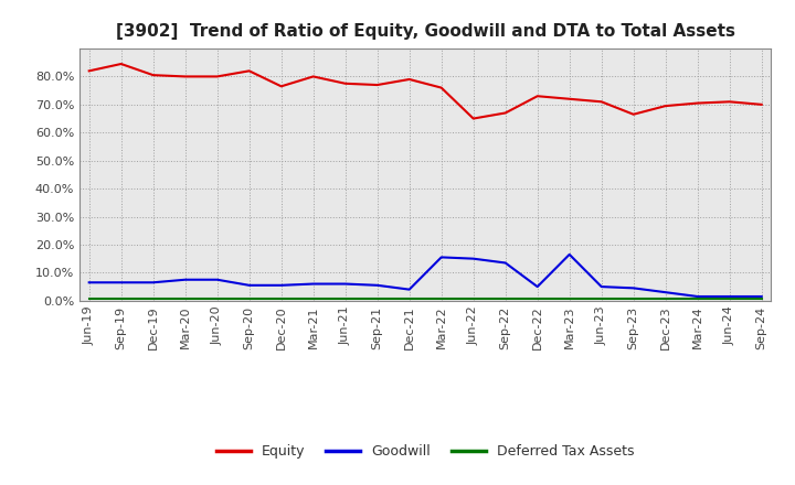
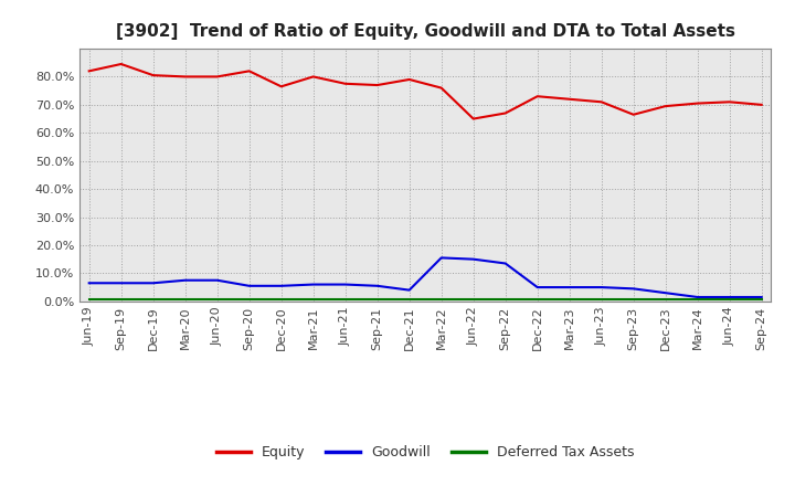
Goodwill/Mar-23: 16.5% -> 5.0%
